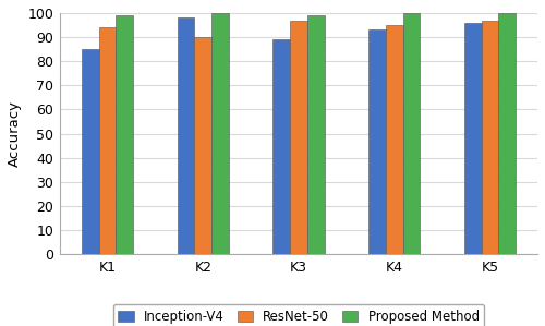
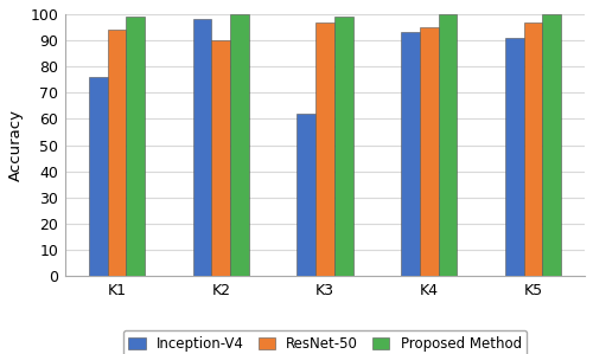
Inception-V4/K1: 85 -> 76
Inception-V4/K3: 89 -> 62
Inception-V4/K5: 96 -> 91
